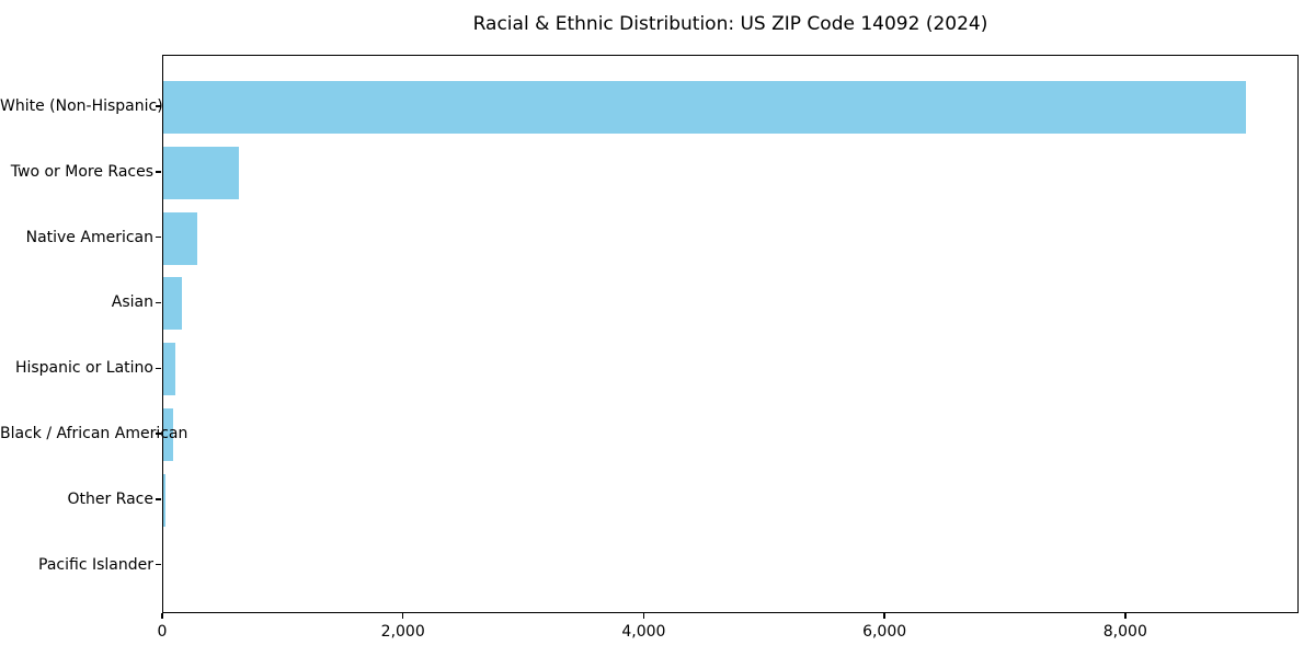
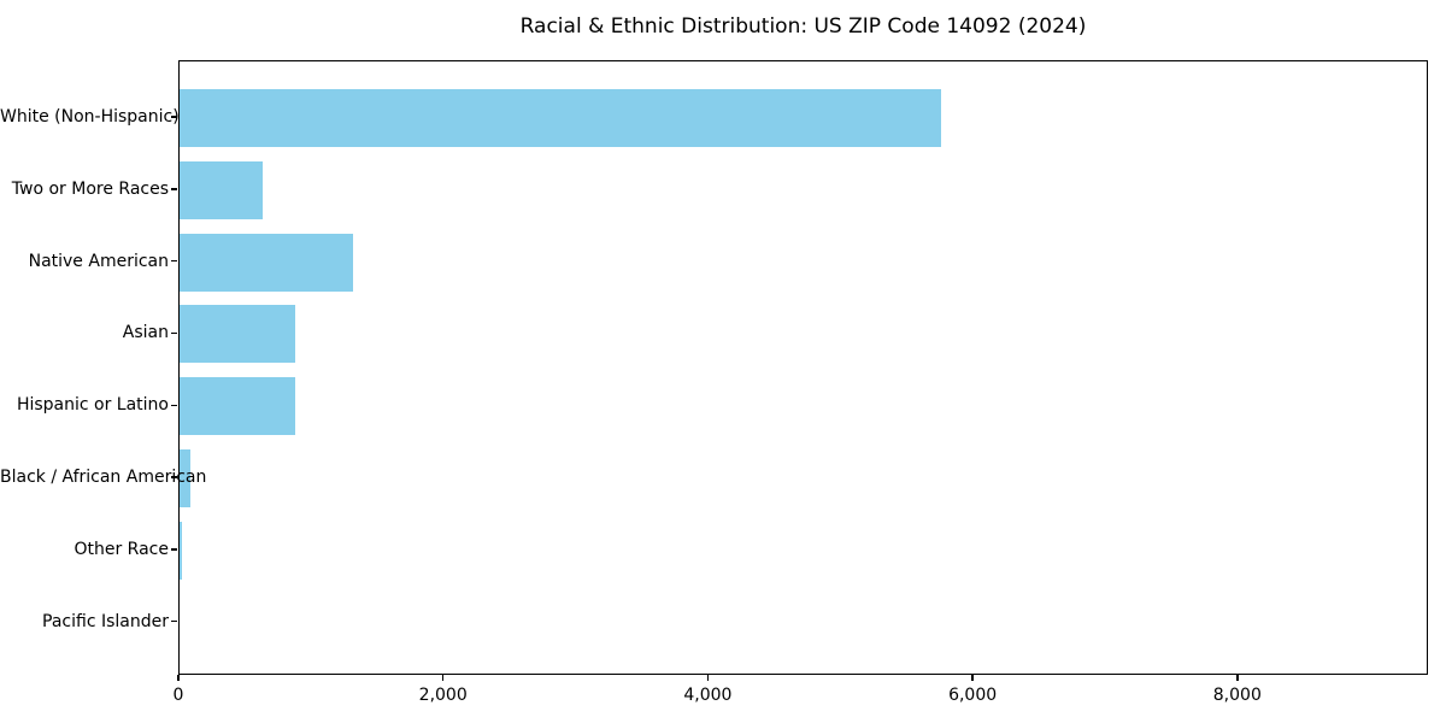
White (Non-Hispanic): 8990 -> 5750
Native American: 280 -> 1310
Asian: 160 -> 870
Hispanic or Latino: 100 -> 870
